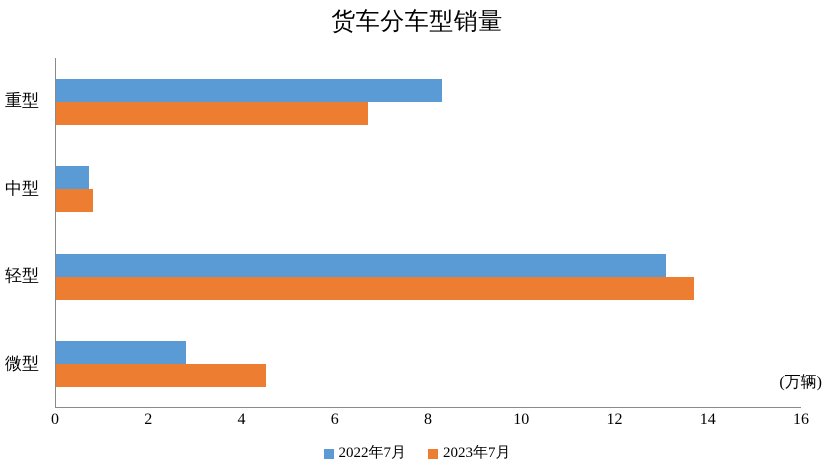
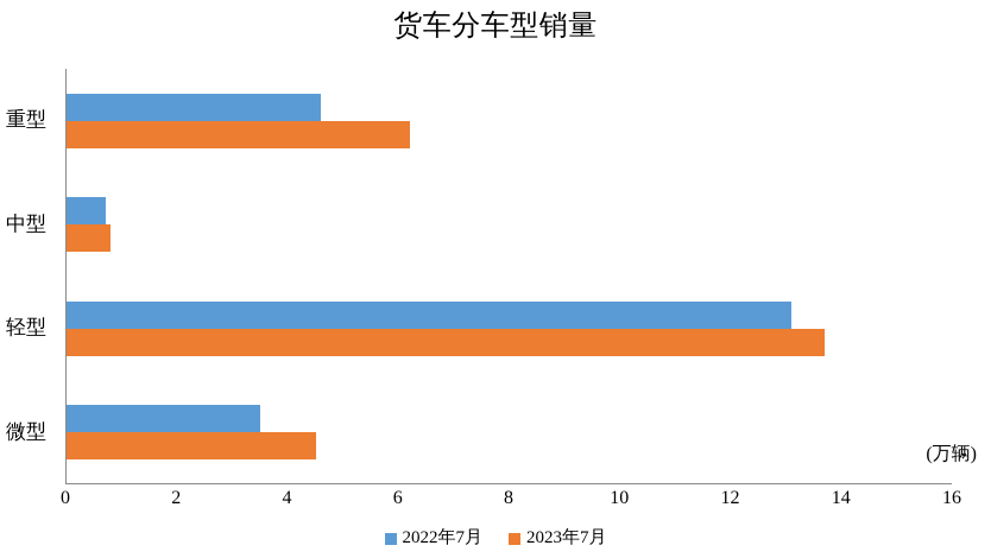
2022年7月/重型: 8.3 -> 4.6
2023年7月/重型: 6.7 -> 6.2
2022年7月/微型: 2.8 -> 3.5
